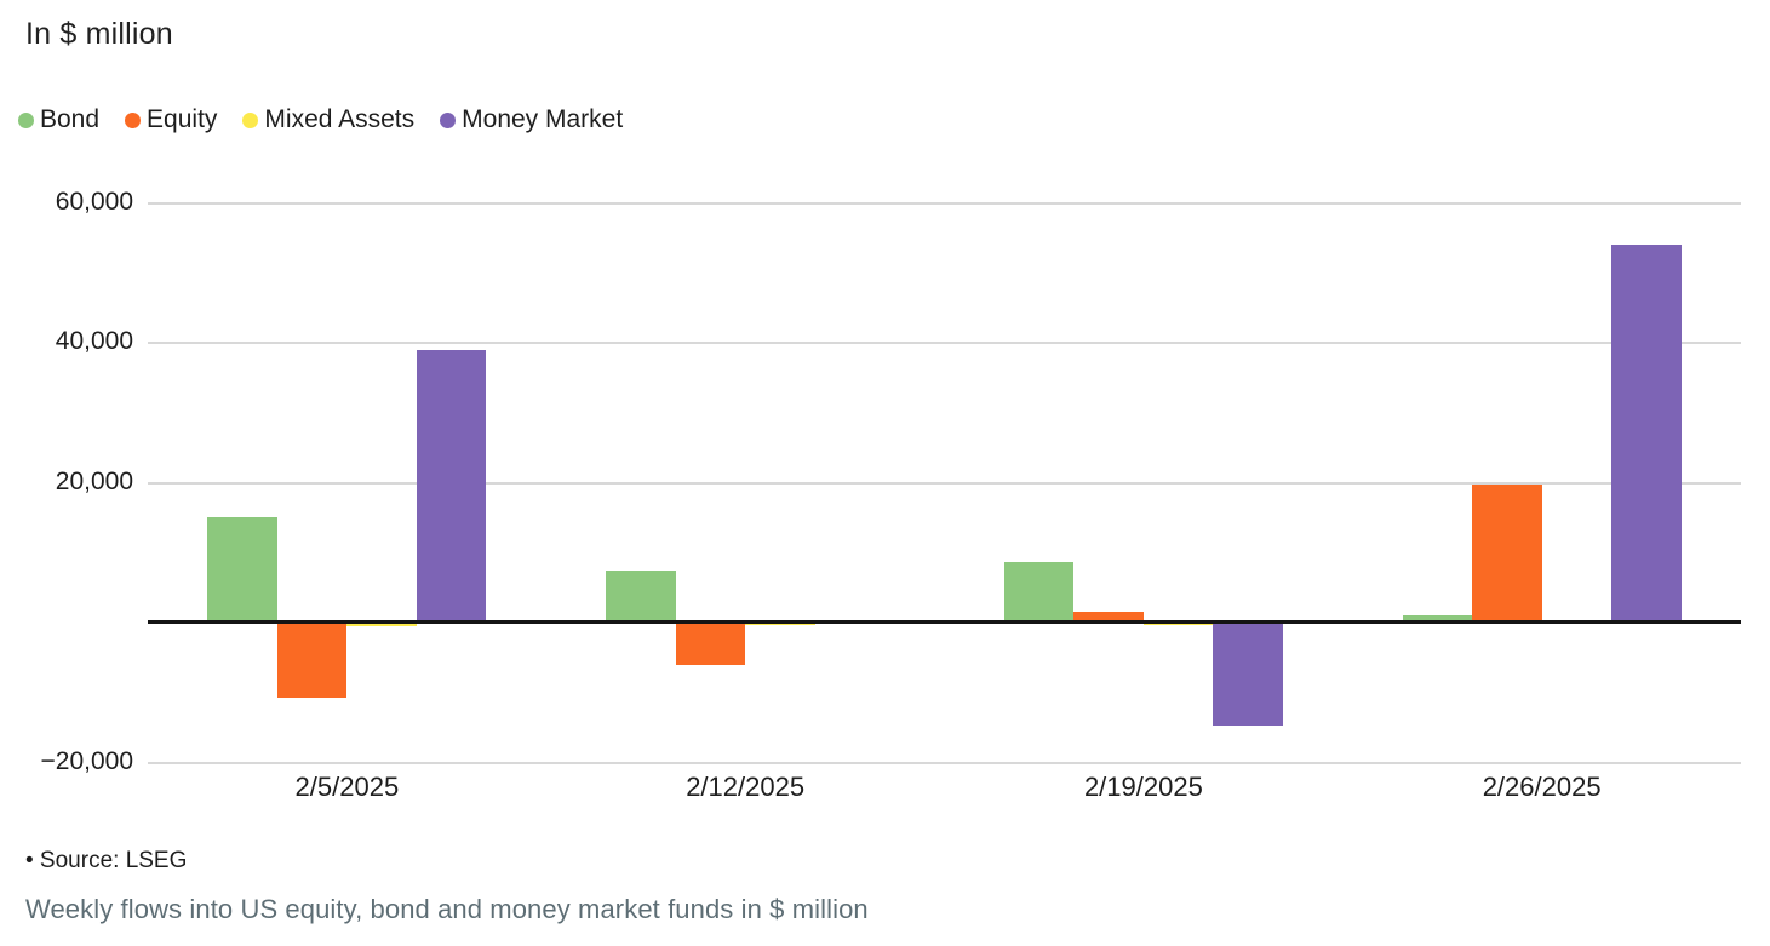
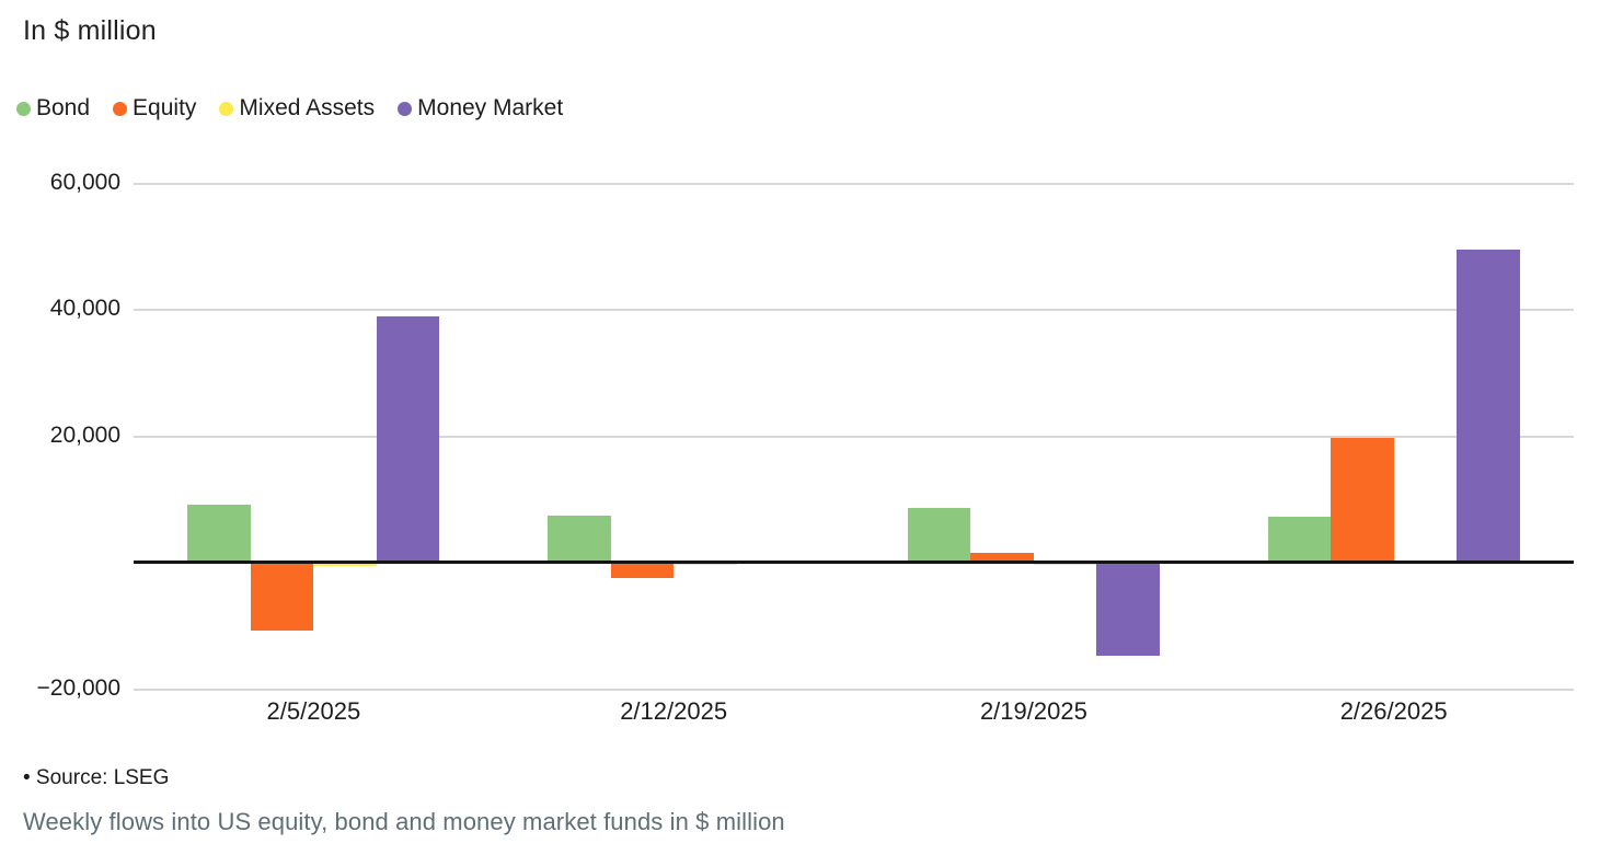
Bond/2/5/2025: 15000 -> 9000
Equity/2/12/2025: -6000 -> -2000
Bond/2/26/2025: 1000 -> 7000
Money Market/2/26/2025: 54000 -> 50000
